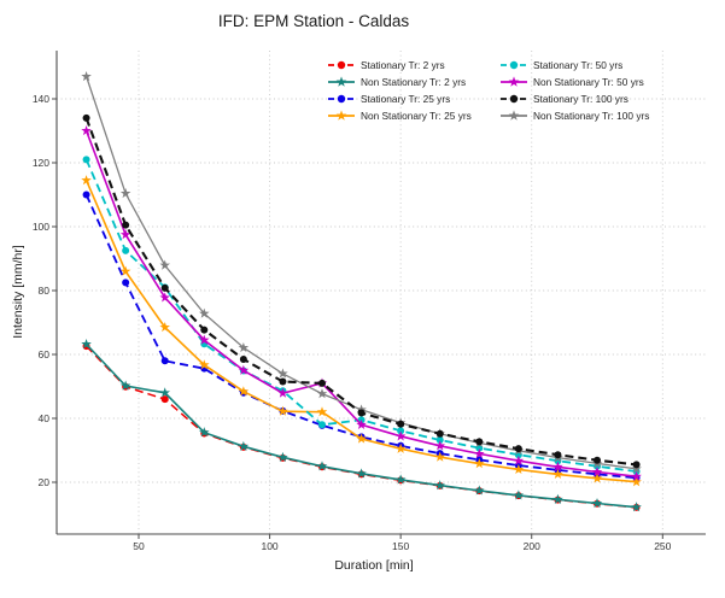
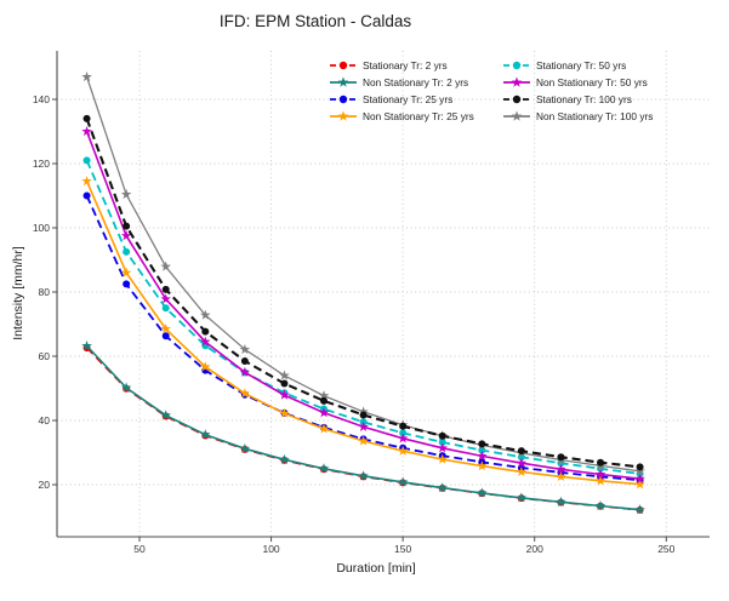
Stationary Tr: 2 yrs/60: 46 -> 41
Non Stationary Tr: 2 yrs/60: 48 -> 42
Stationary Tr: 25 yrs/60: 58 -> 66
Stationary Tr: 50 yrs/60: 81 -> 75
Non Stationary Tr: 25 yrs/120: 42 -> 37
Stationary Tr: 50 yrs/120: 38 -> 44
Non Stationary Tr: 50 yrs/120: 51 -> 42
Stationary Tr: 100 yrs/120: 51 -> 46
